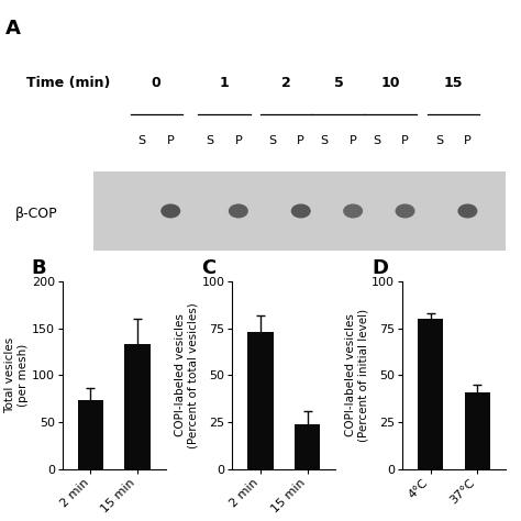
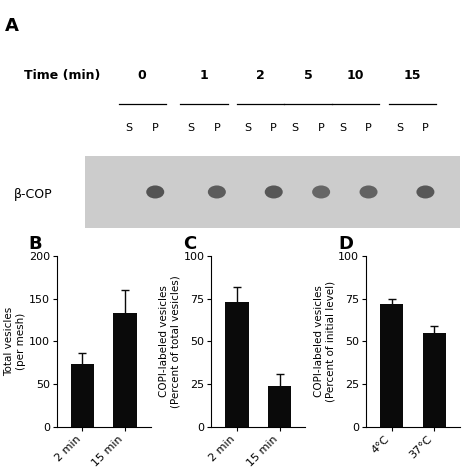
4°C: 80 -> 72
37°C: 41 -> 55
